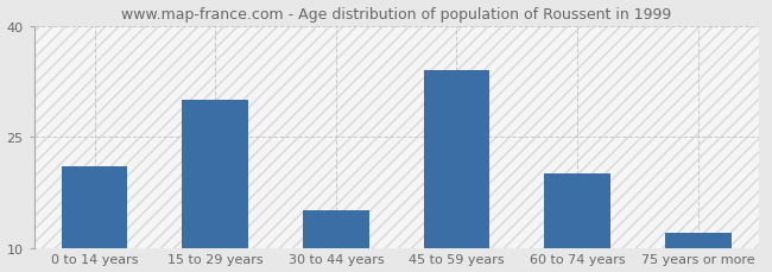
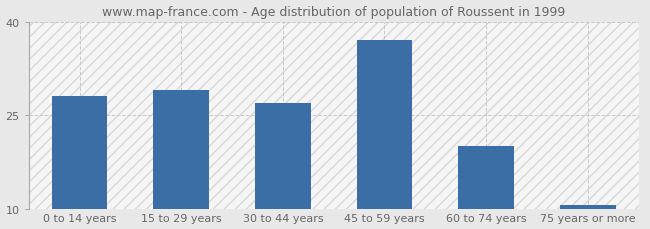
0 to 14 years: 21.0 -> 28.0
15 to 29 years: 30.0 -> 29.0
30 to 44 years: 15.0 -> 27.0
45 to 59 years: 34.0 -> 37.0
75 years or more: 12.0 -> 10.5
